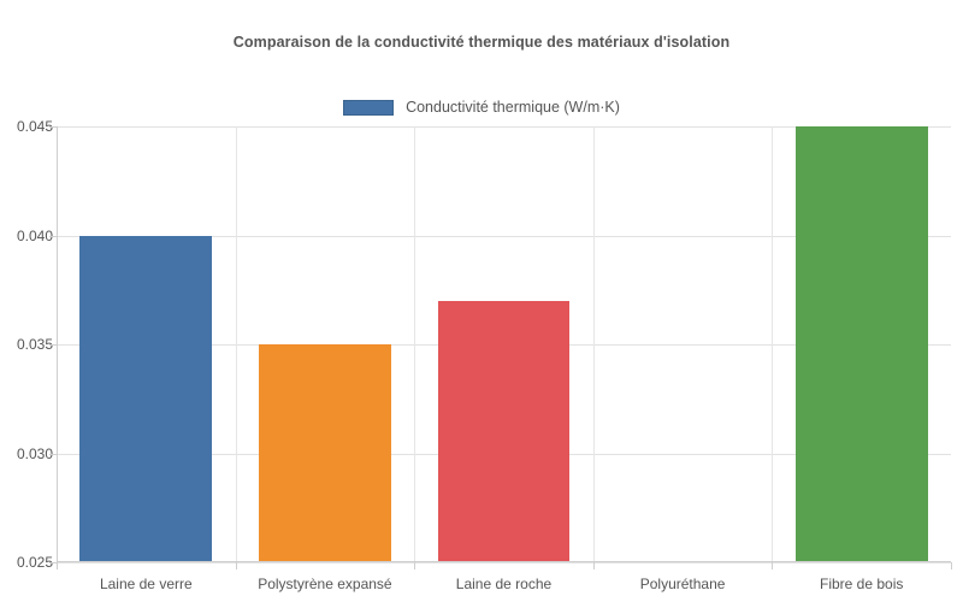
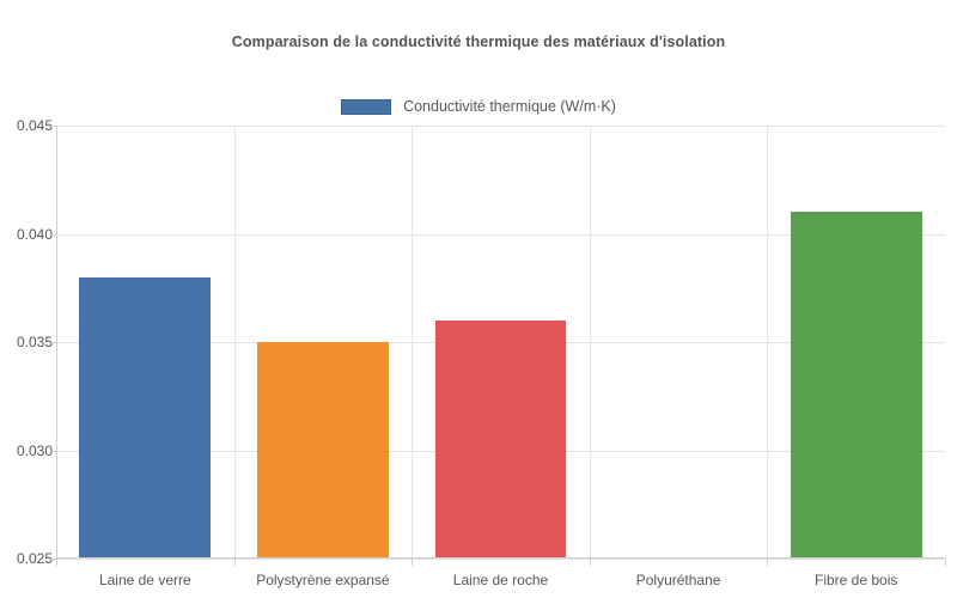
Laine de verre: 0.040 -> 0.038
Laine de roche: 0.037 -> 0.036
Fibre de bois: 0.045 -> 0.041
